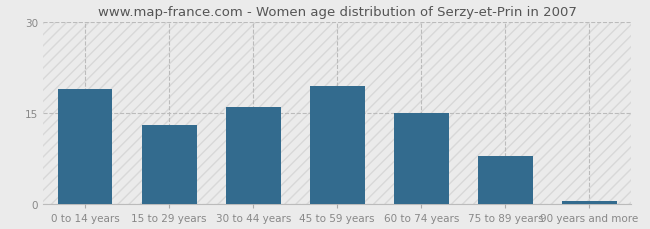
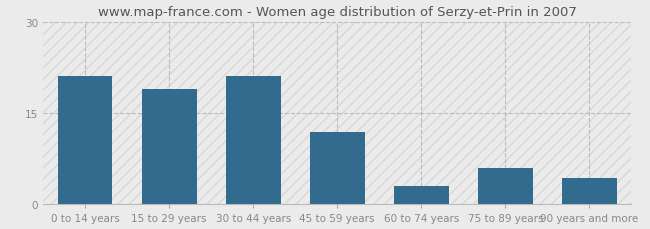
0 to 14 years: 19.0 -> 21.0
15 to 29 years: 13.0 -> 19.0
30 to 44 years: 16.0 -> 21.0
45 to 59 years: 19.5 -> 11.8
60 to 74 years: 15.0 -> 3.0
75 to 89 years: 8.0 -> 6.0
90 years and more: 0.5 -> 4.4
